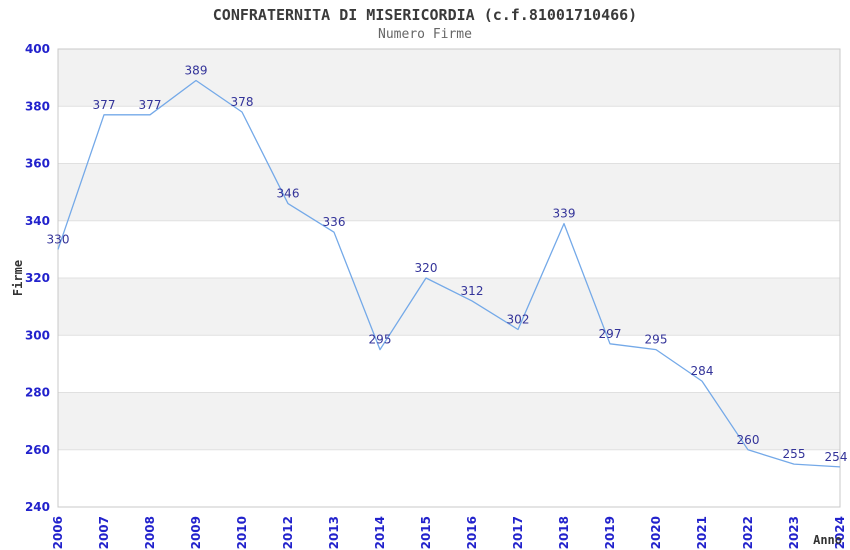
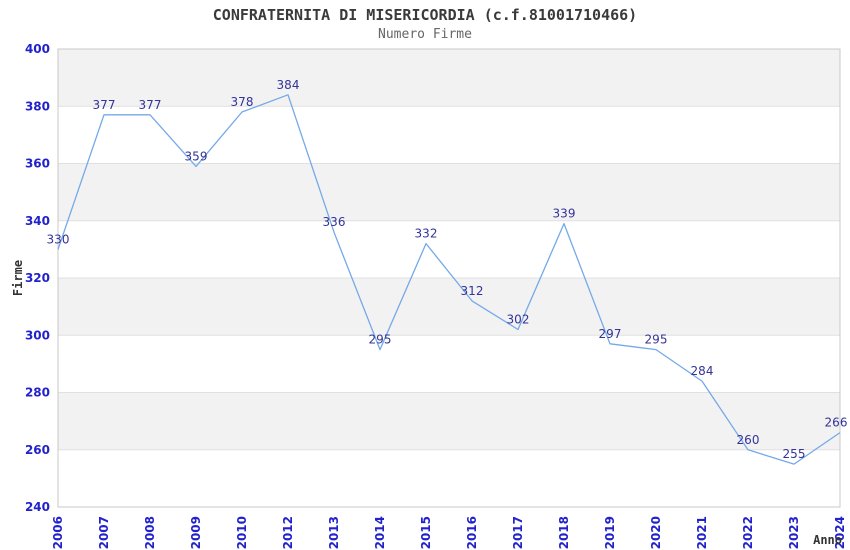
2009: 389 -> 359
2012: 346 -> 384
2015: 320 -> 332
2024: 254 -> 266
